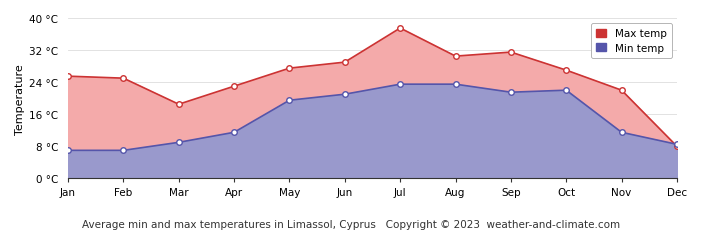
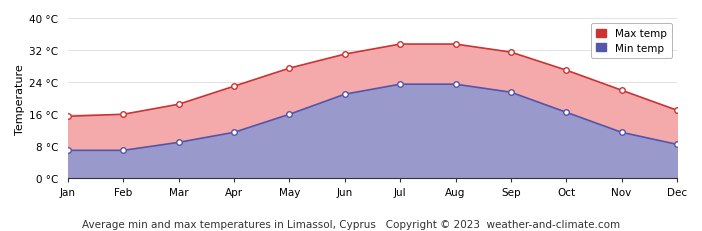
Max temp/Jan: 25.5 °C -> 15.5 °C
Max temp/Feb: 25.0 °C -> 16.0 °C
Min temp/May: 19.5 °C -> 16.0 °C
Max temp/Jun: 29.0 °C -> 31.0 °C
Max temp/Jul: 37.5 °C -> 33.5 °C
Max temp/Aug: 30.5 °C -> 33.5 °C
Min temp/Oct: 22.0 °C -> 16.5 °C
Max temp/Dec: 8.0 °C -> 17.0 °C
